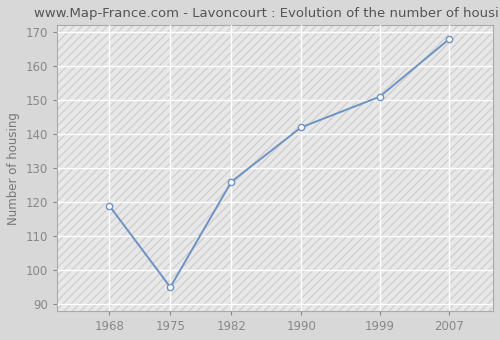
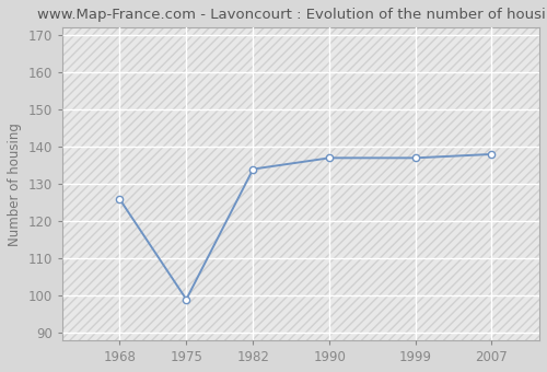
1968: 119 -> 126
1975: 95 -> 99
1982: 126 -> 134
1990: 142 -> 137
1999: 151 -> 137
2007: 168 -> 138
